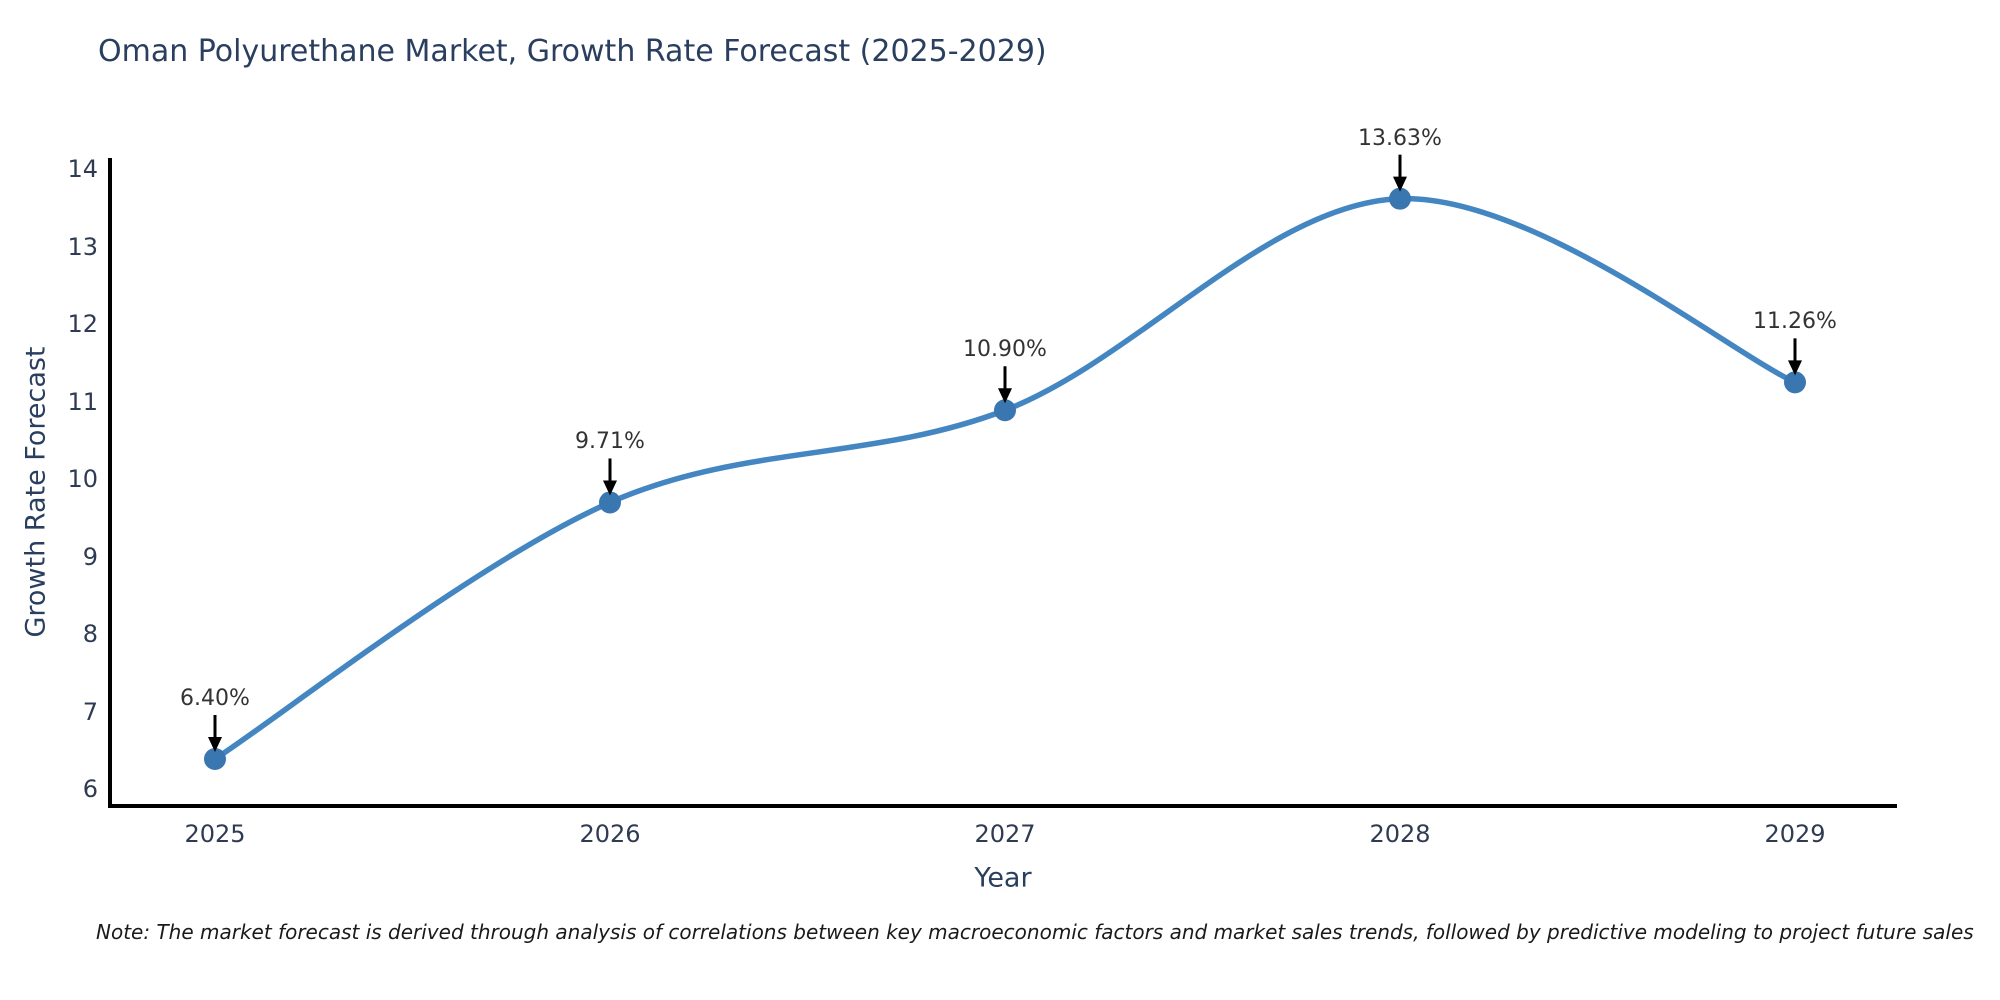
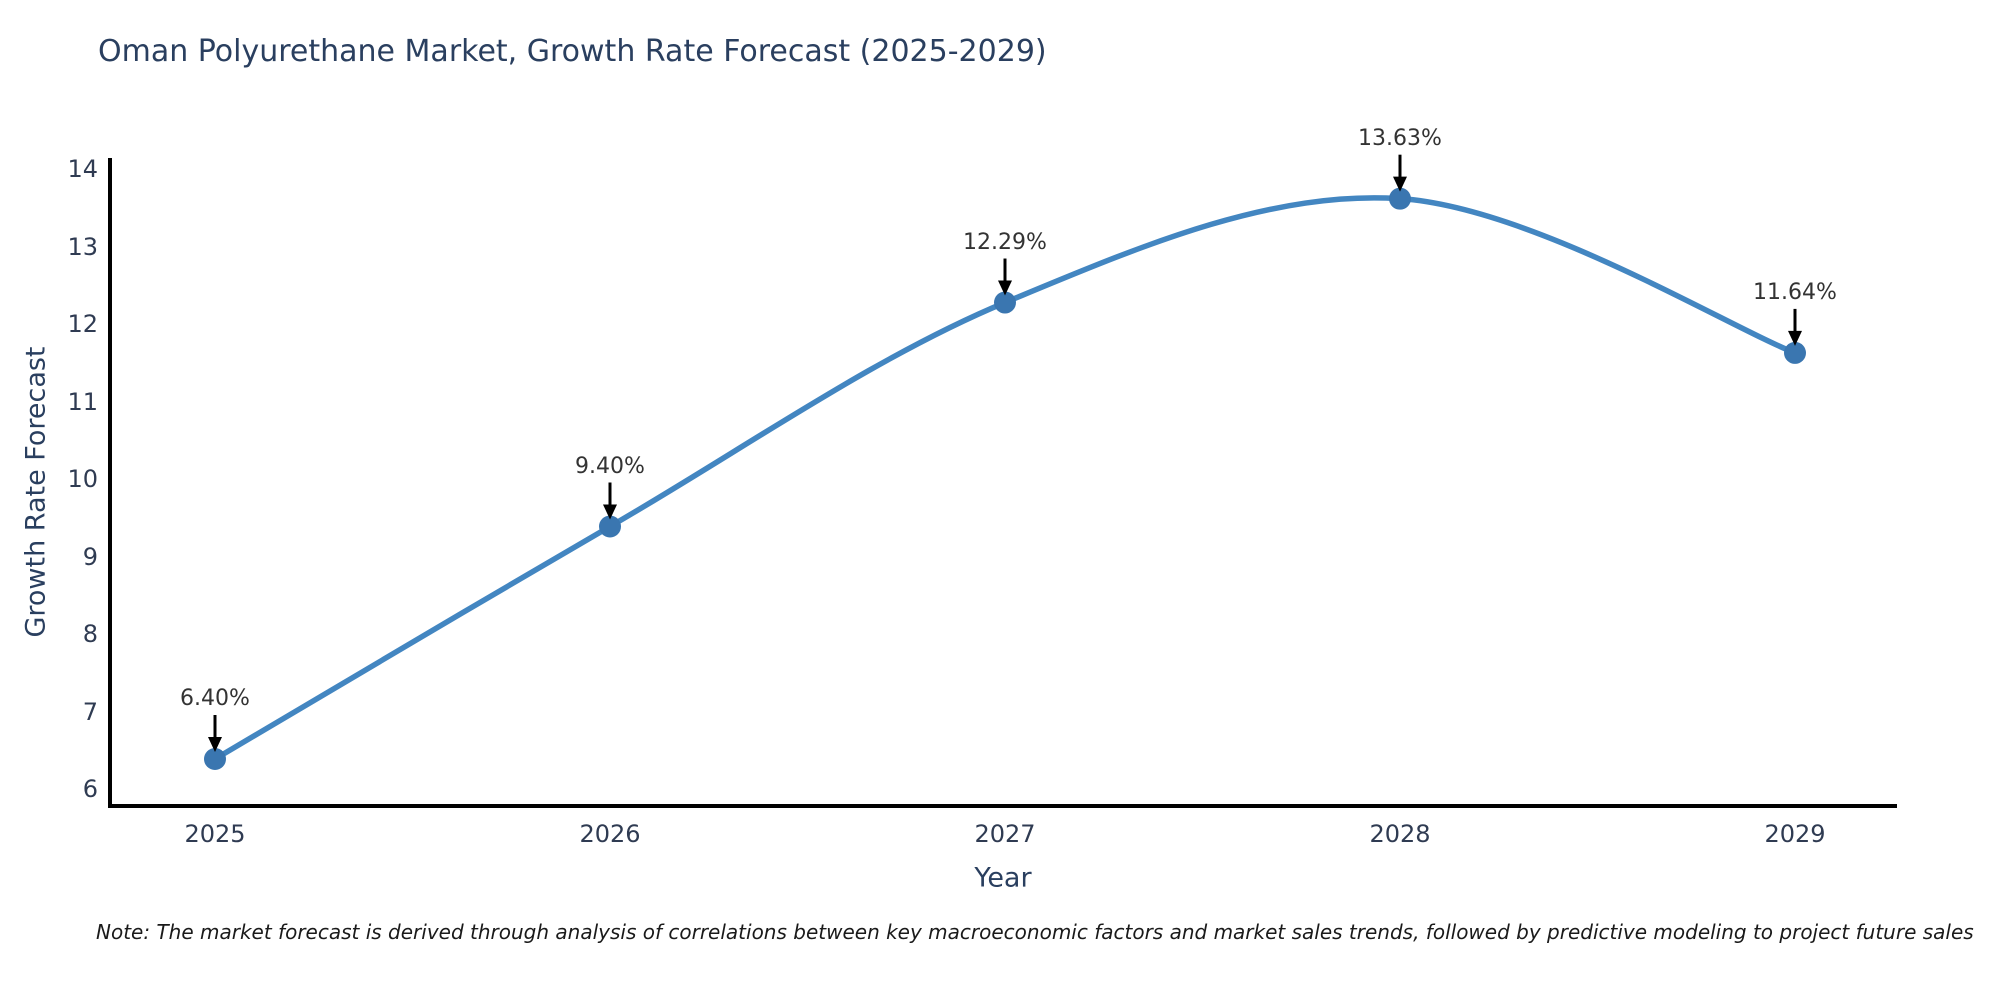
2026: 9.71% -> 9.40%
2027: 10.90% -> 12.29%
2029: 11.26% -> 11.64%
